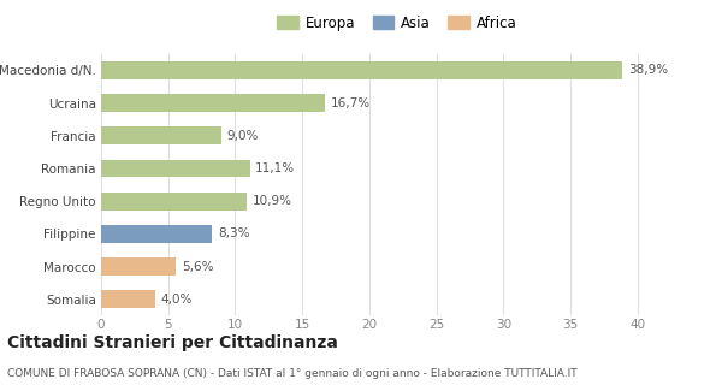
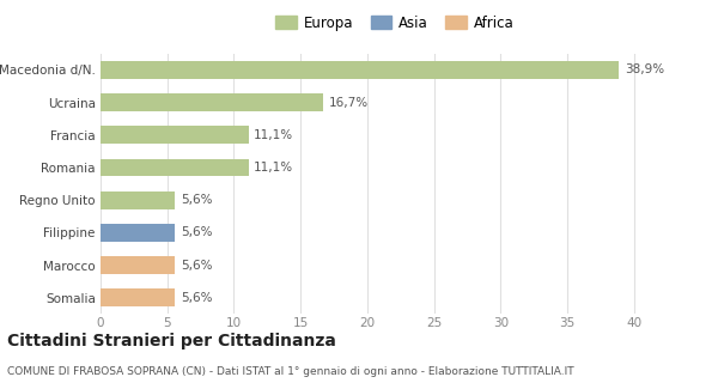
Francia: 9,0% -> 11,1%
Regno Unito: 10,9% -> 5,6%
Filippine: 8,3% -> 5,6%
Somalia: 4,0% -> 5,6%
